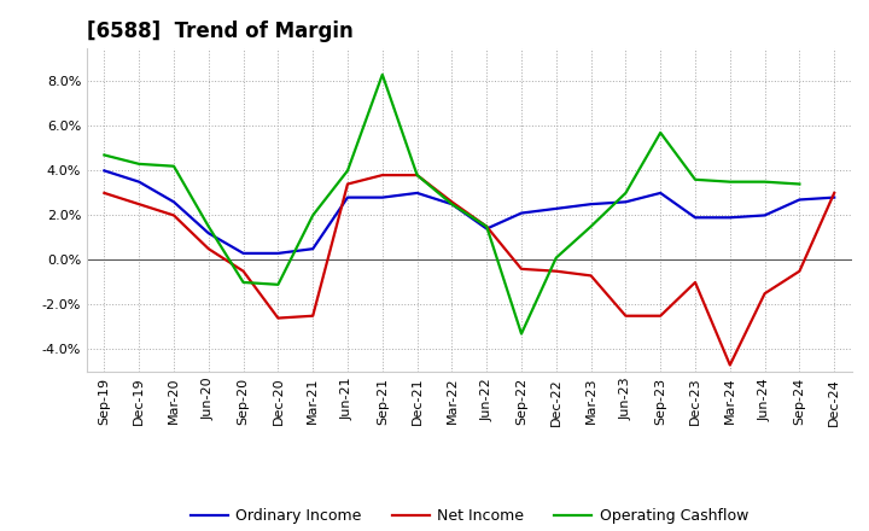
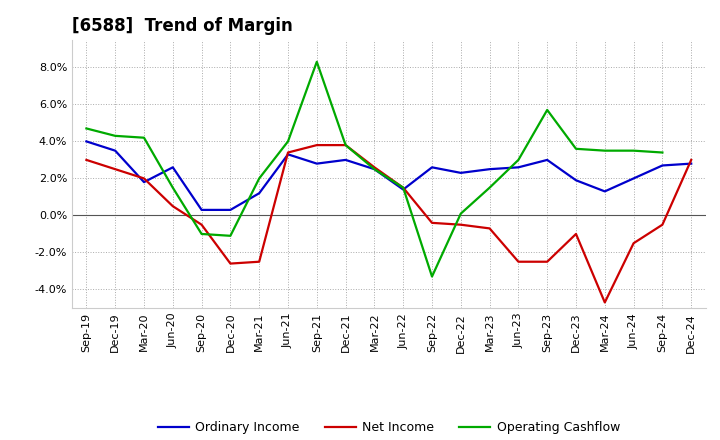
Ordinary Income/Mar-20: 2.6% -> 1.8%
Ordinary Income/Jun-20: 1.2% -> 2.6%
Ordinary Income/Mar-21: 0.5% -> 1.2%
Ordinary Income/Jun-21: 2.8% -> 3.3%
Ordinary Income/Sep-22: 2.1% -> 2.6%
Ordinary Income/Mar-24: 1.9% -> 1.3%
